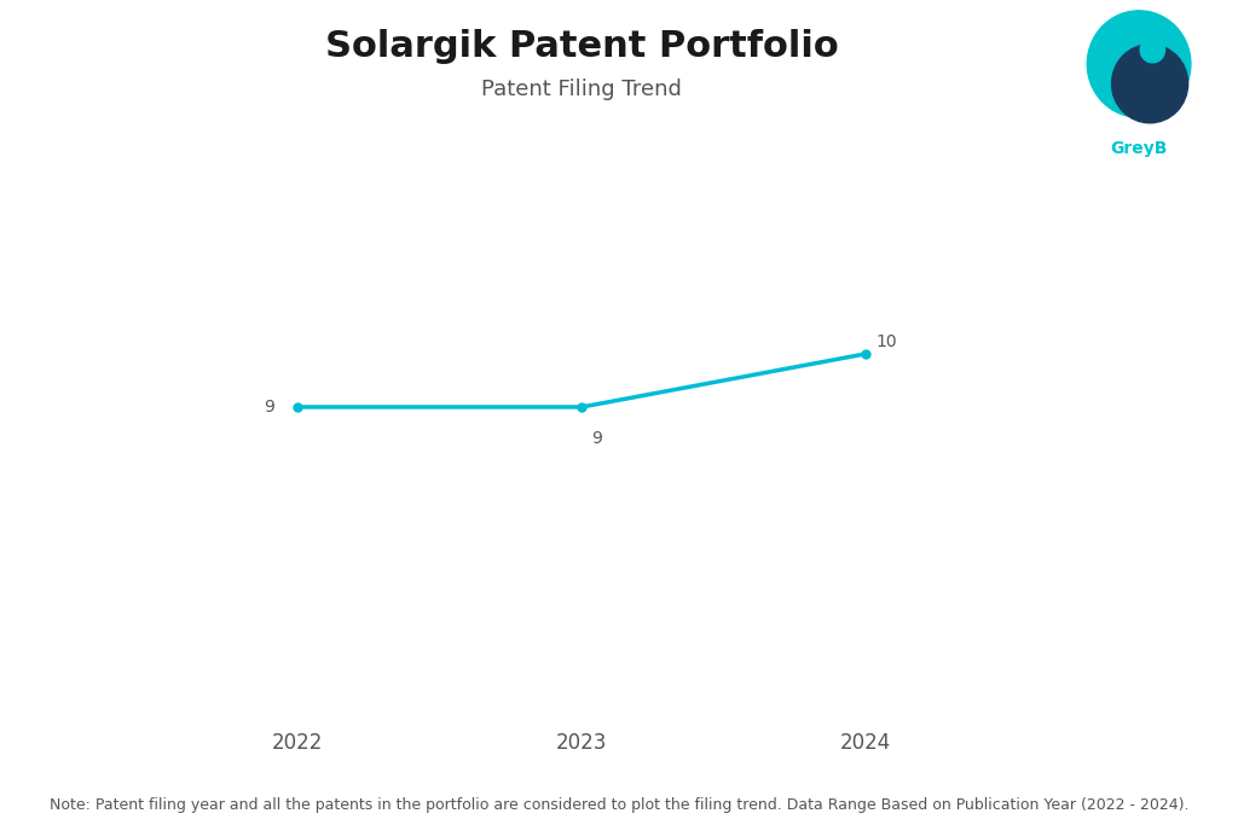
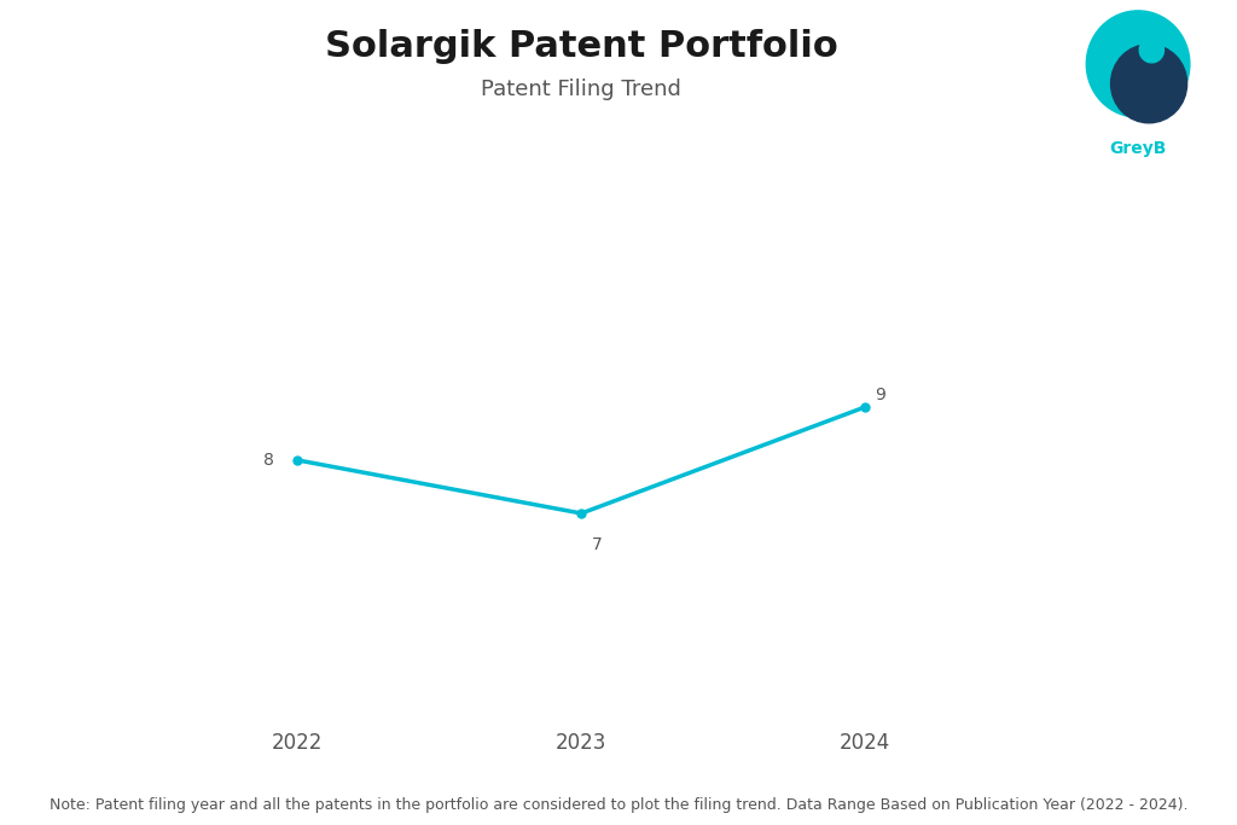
2022: 9 -> 8
2023: 9 -> 7
2024: 10 -> 9
